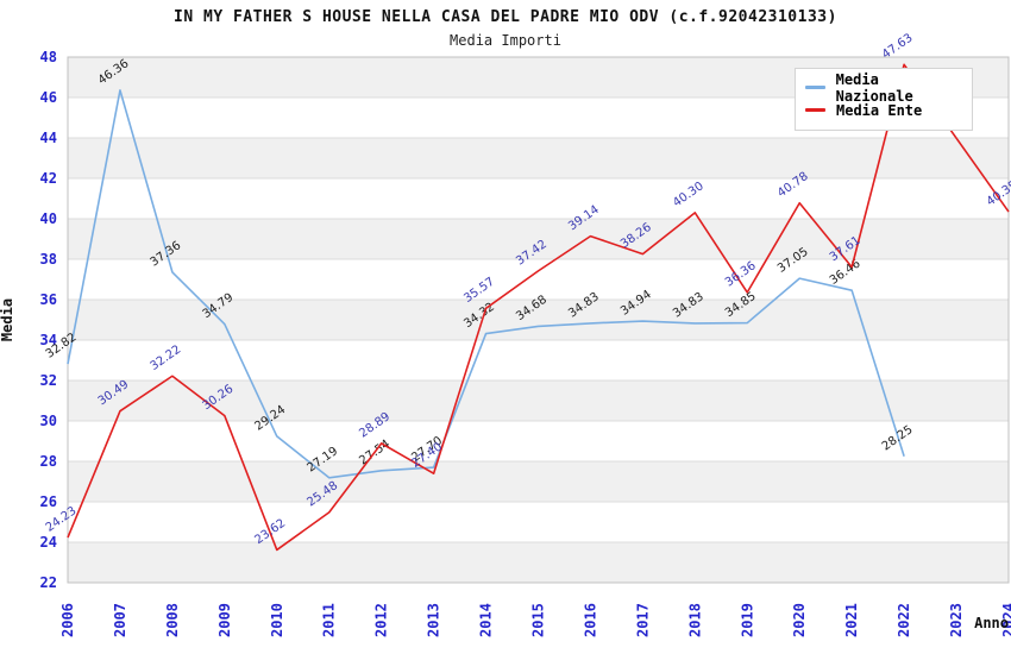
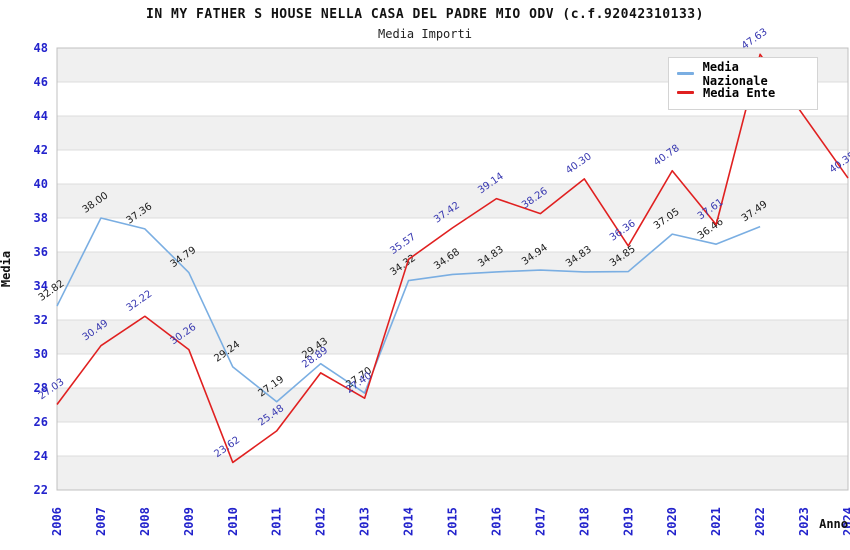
Media Ente/2006: 24.23 -> 27.03
Media Nazionale/2007: 46.36 -> 38.00
Media Nazionale/2012: 27.54 -> 29.43
Media Nazionale/2022: 28.25 -> 37.49
